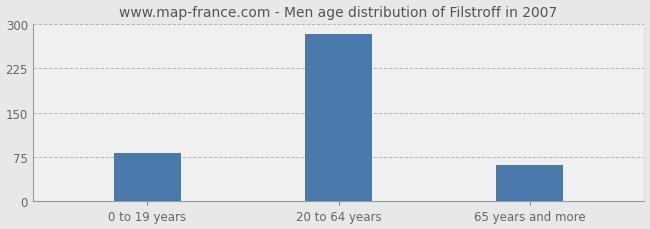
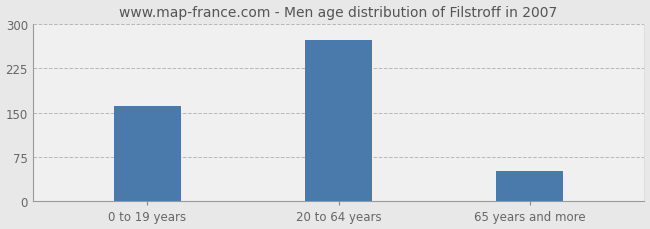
0 to 19 years: 82 -> 162
20 to 64 years: 283 -> 272
65 years and more: 62 -> 52
